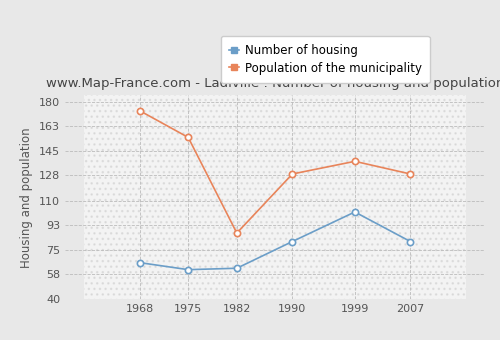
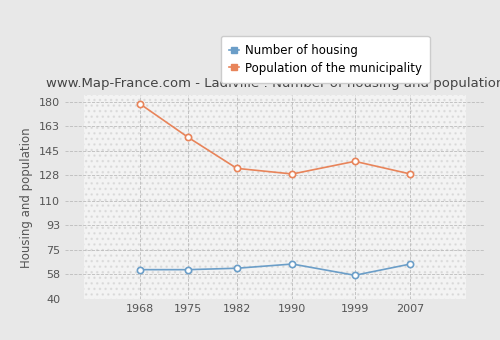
Number of housing/1968: 66 -> 61
Population of the municipality/1968: 174 -> 179
Population of the municipality/1982: 87 -> 133
Number of housing/1990: 81 -> 65
Number of housing/1999: 102 -> 57
Number of housing/2007: 81 -> 65
